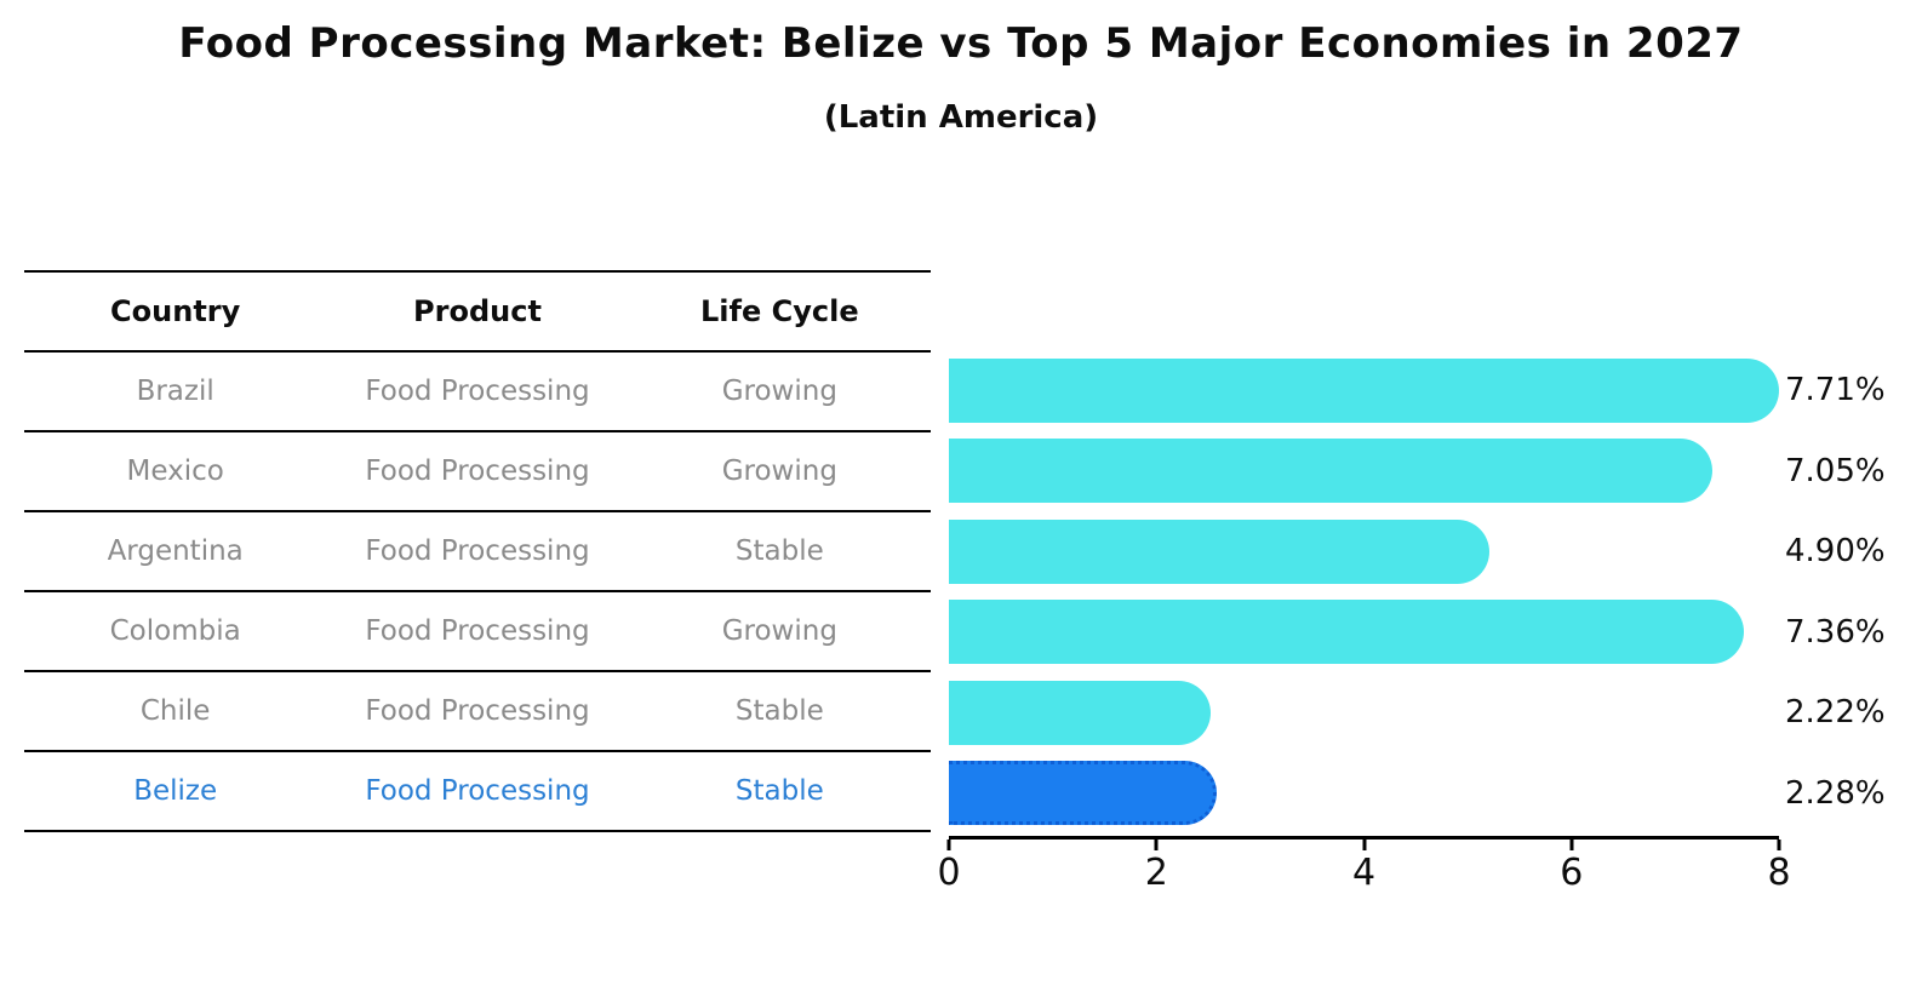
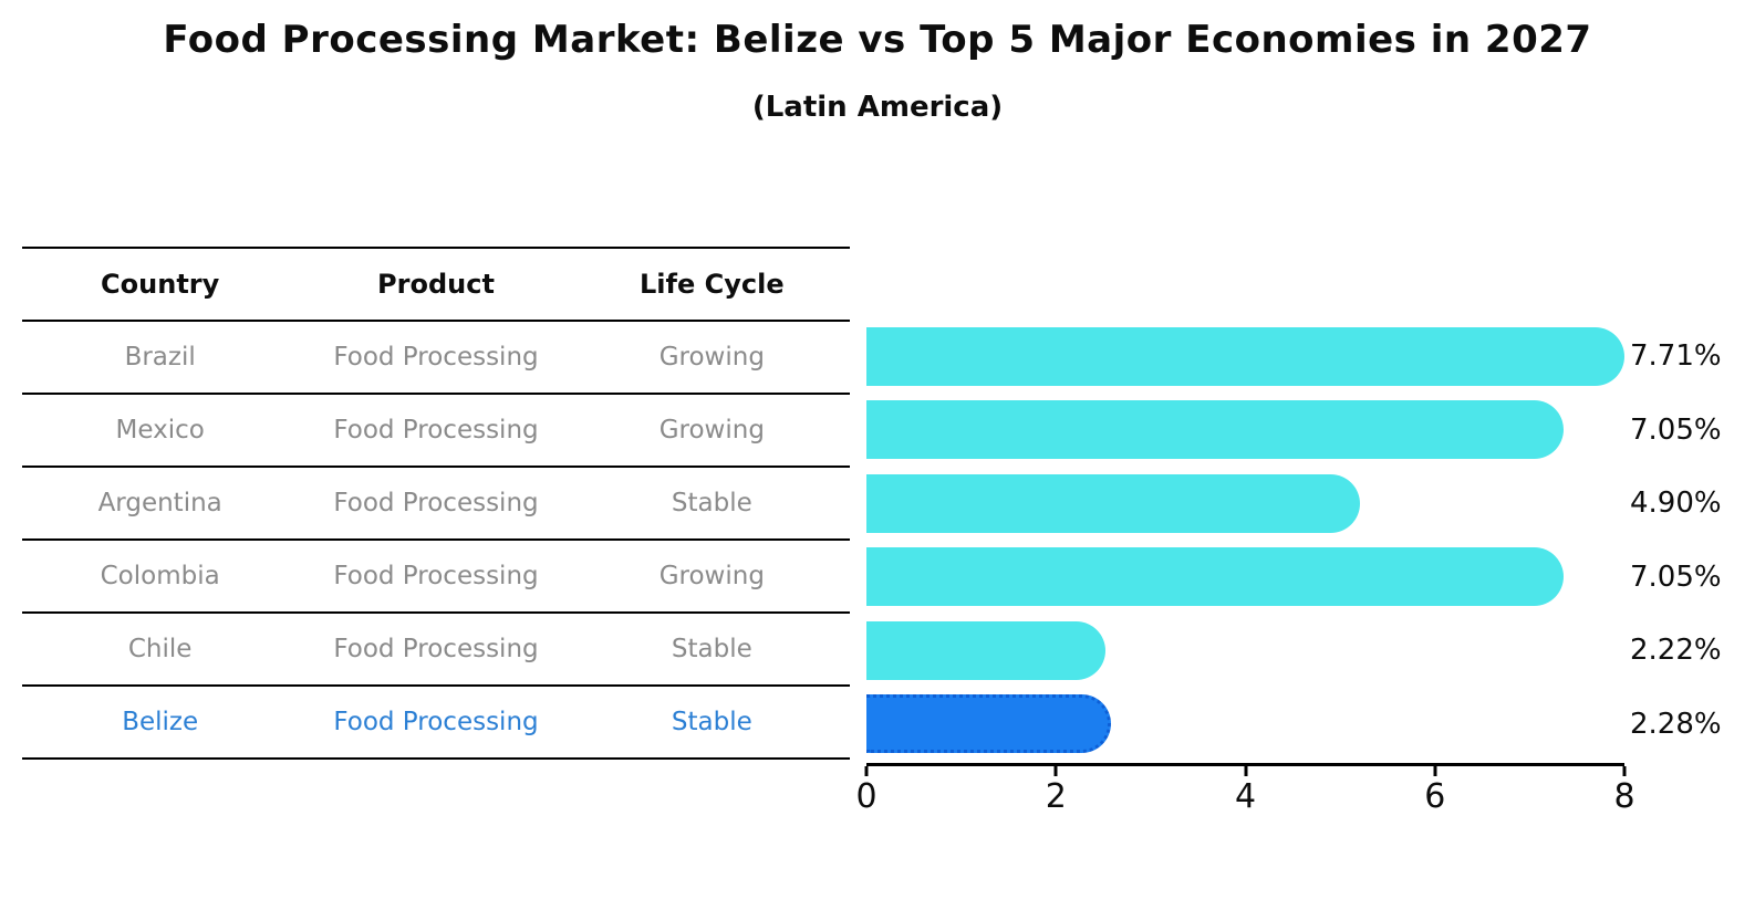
Colombia: 7.36% -> 7.05%
